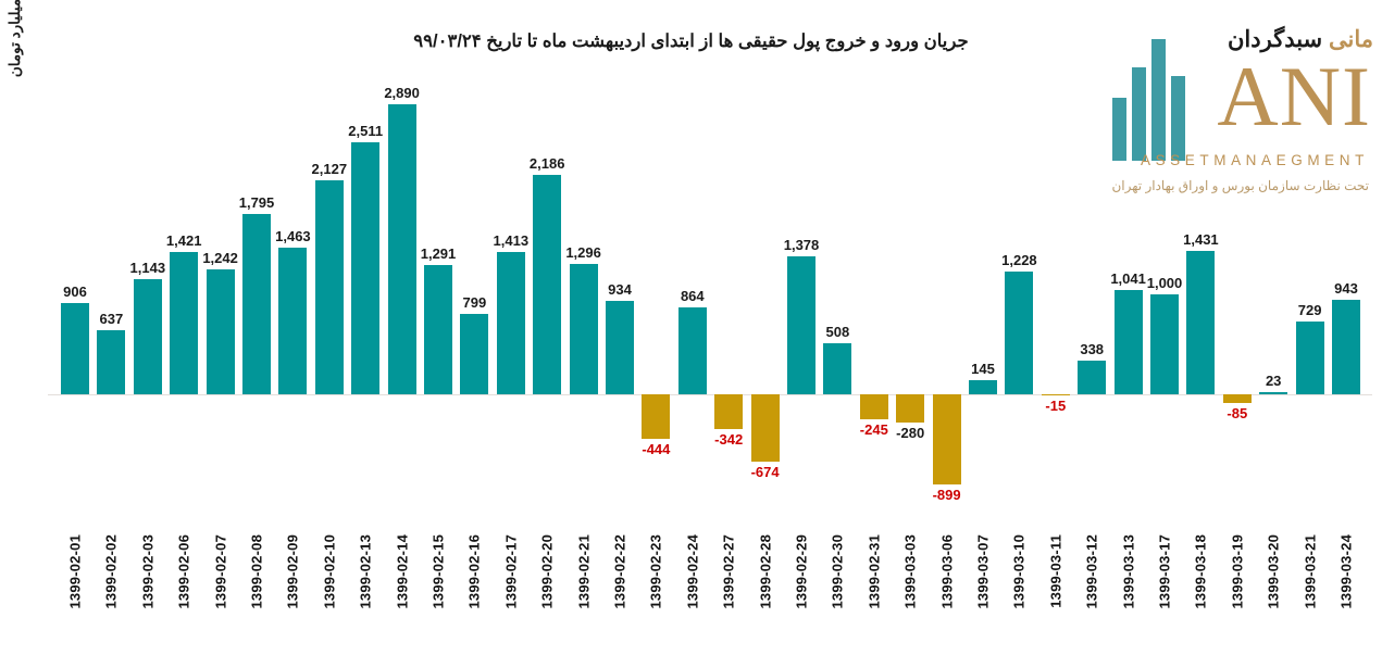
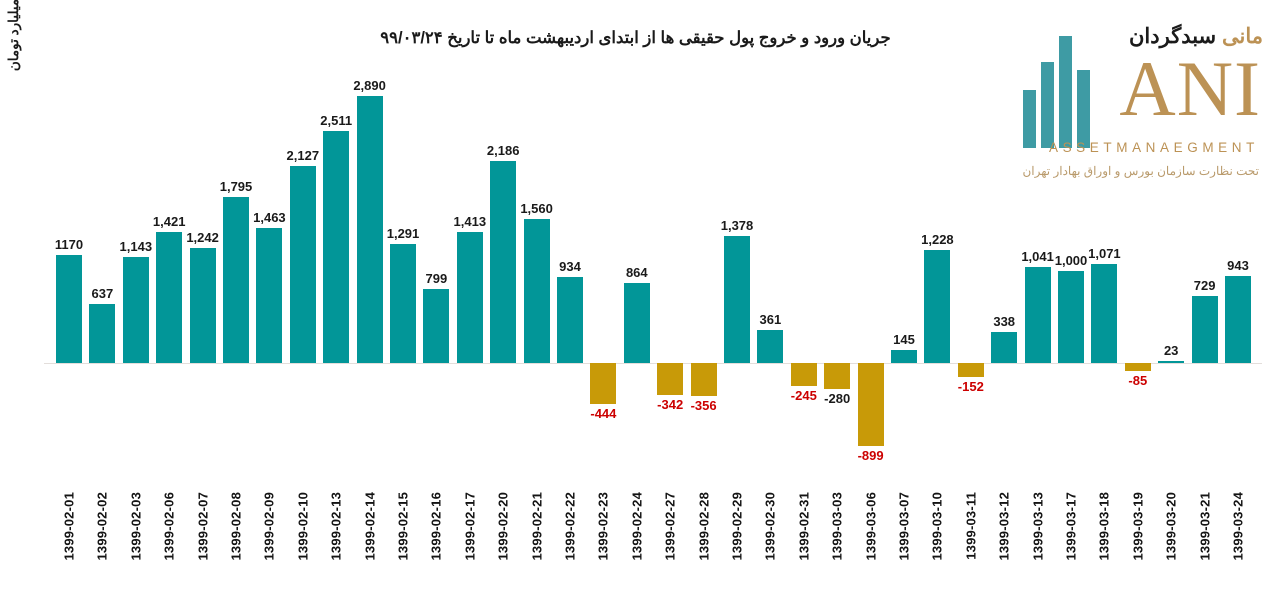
1399-02-01: 906 -> 1170
1399-02-21: 1,296 -> 1,560
1399-02-28: -674 -> -356
1399-02-30: 508 -> 361
1399-03-11: -15 -> -152
1399-03-18: 1,431 -> 1,071
